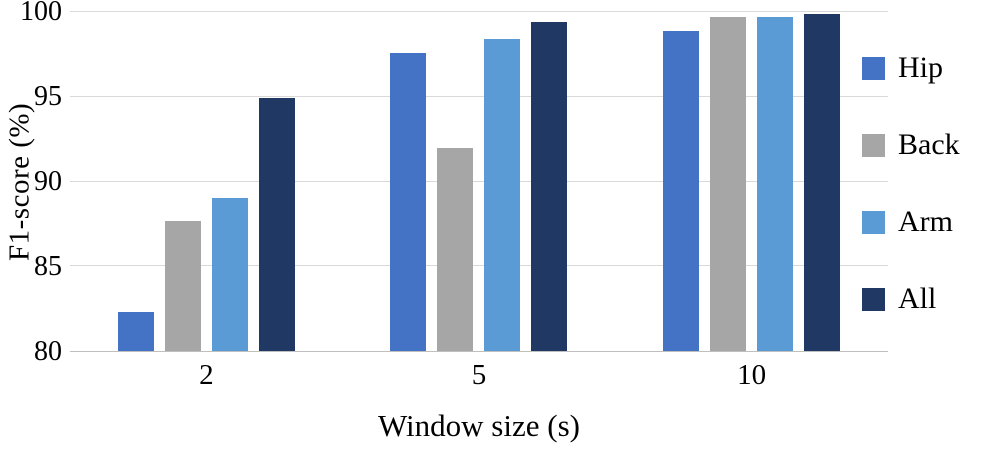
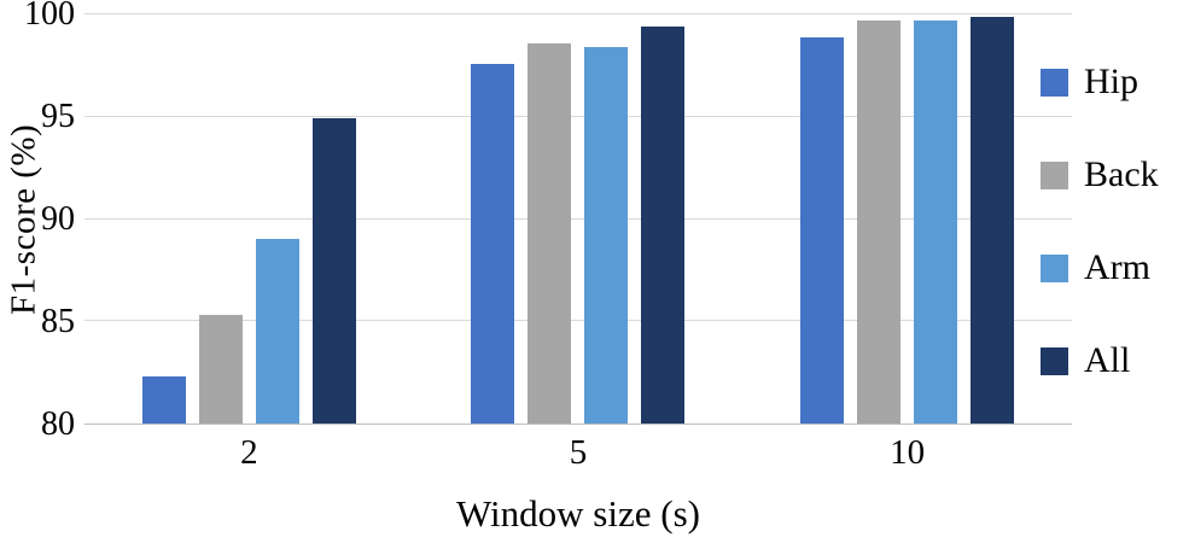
Back/2: 87.7 -> 85.3
Back/5: 92.0 -> 98.6
